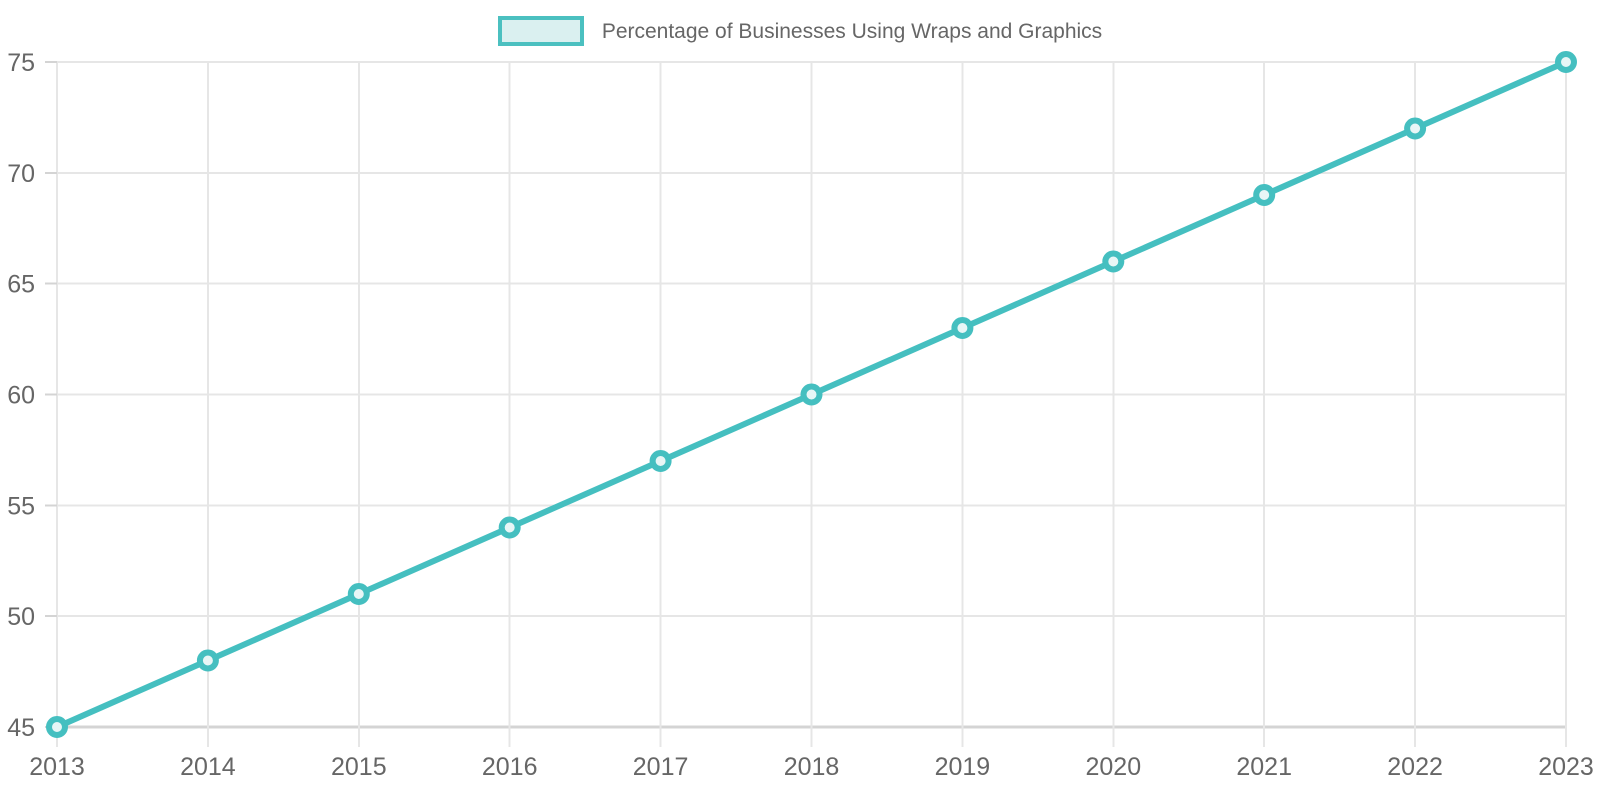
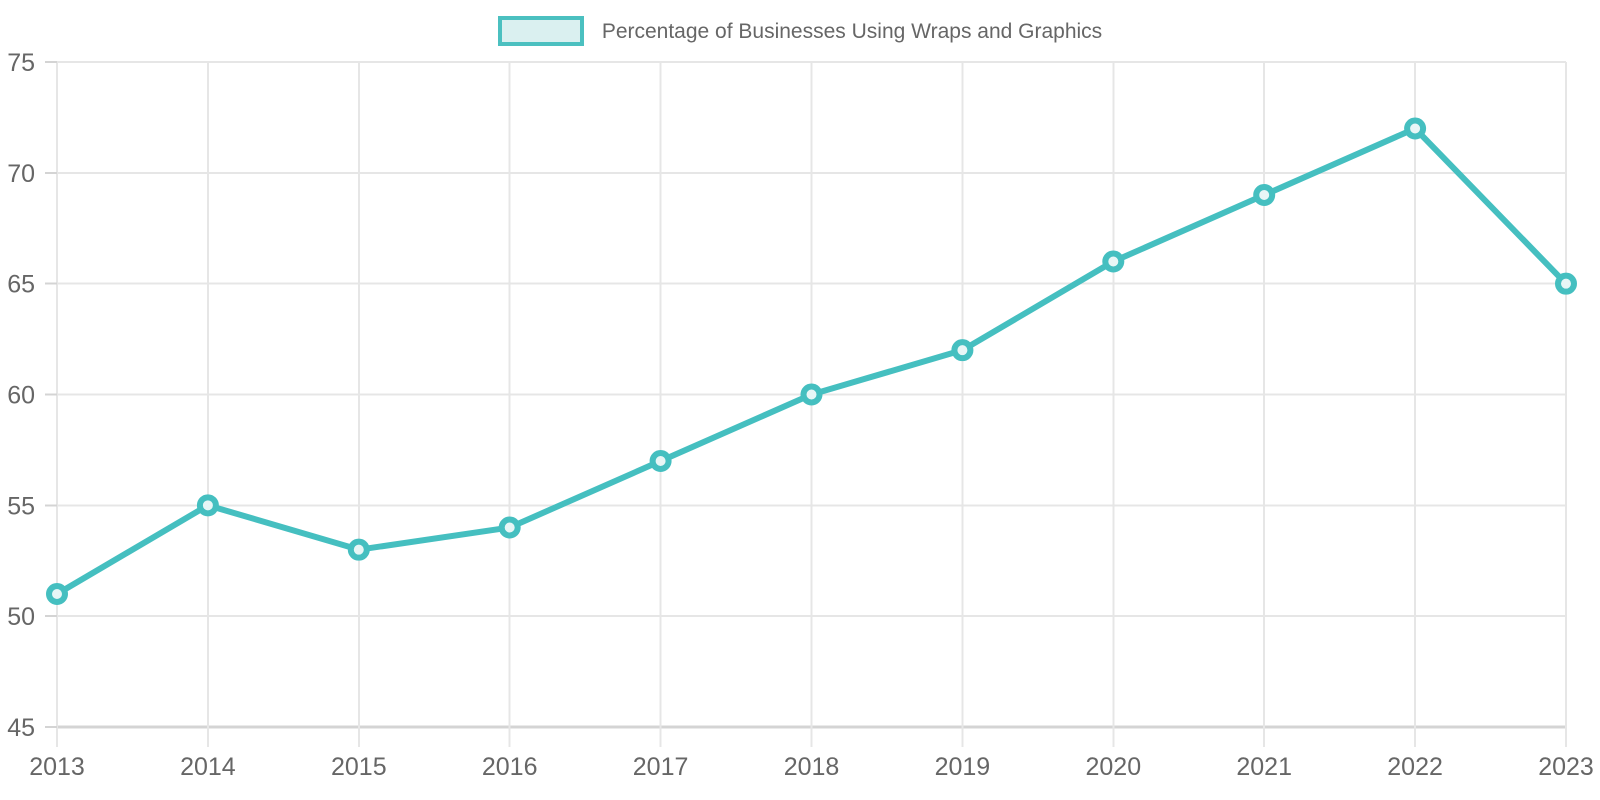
2013: 45 -> 51
2014: 48 -> 55
2015: 51 -> 53
2019: 63 -> 62
2023: 75 -> 65
